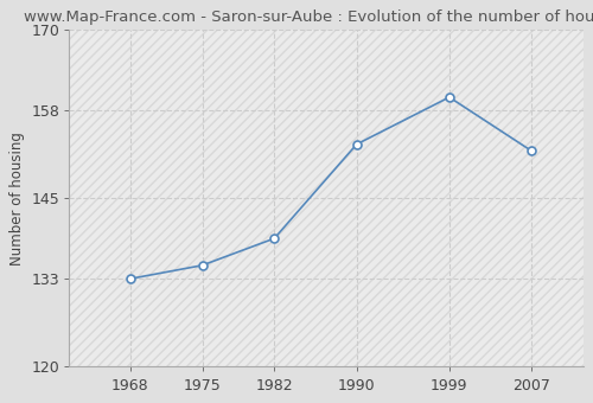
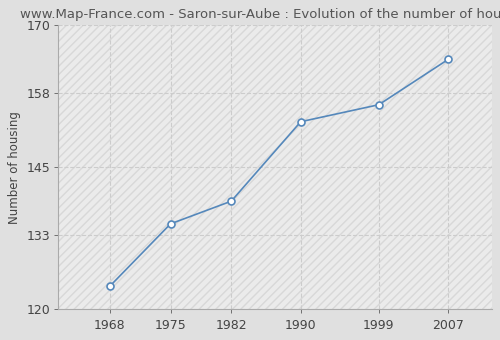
1968: 133 -> 124
1999: 160 -> 156
2007: 152 -> 164
